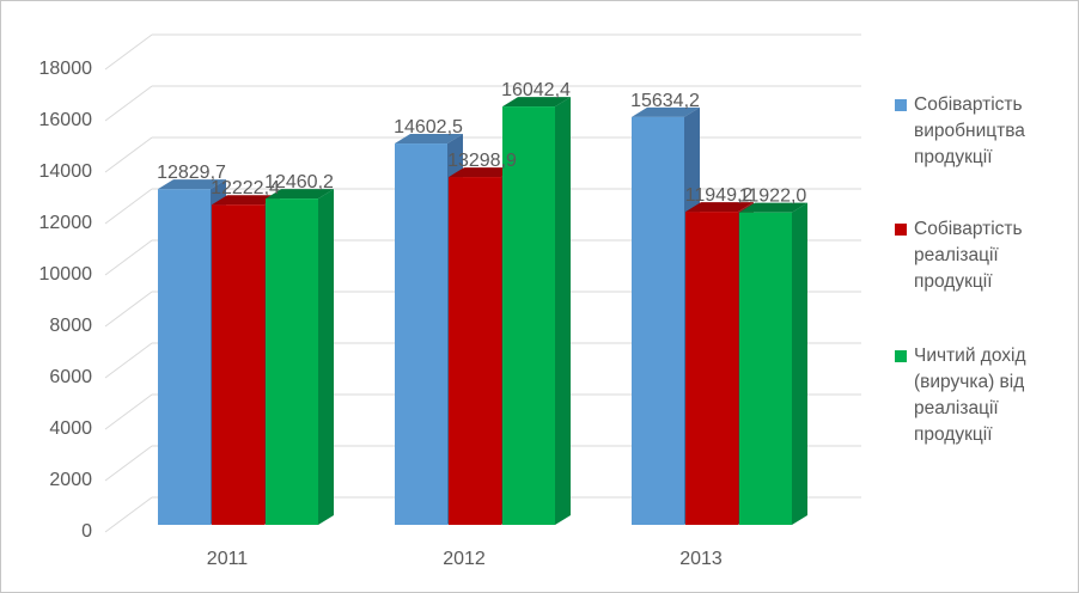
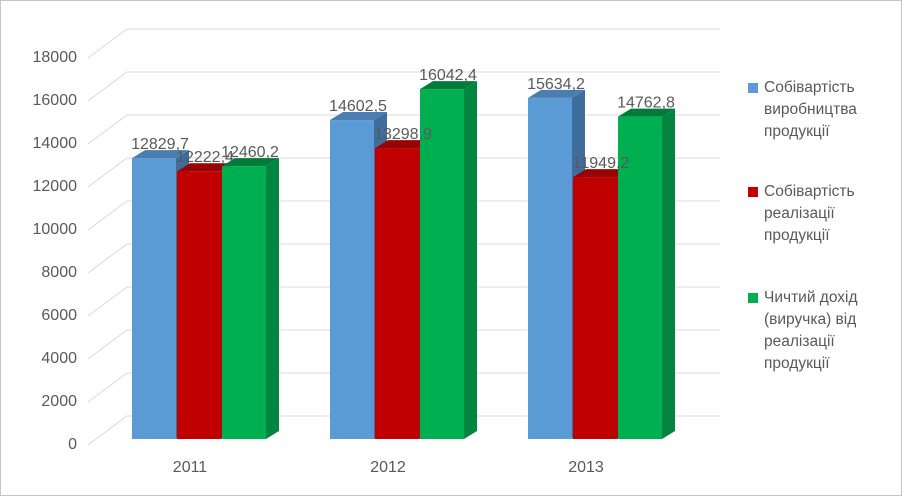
Чичтий дохід (виручка) від реалізації продукції/2013: 11922,0 -> 14762,8
